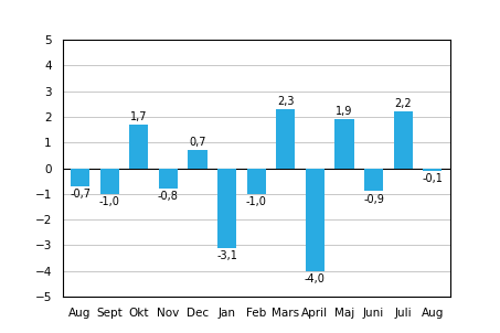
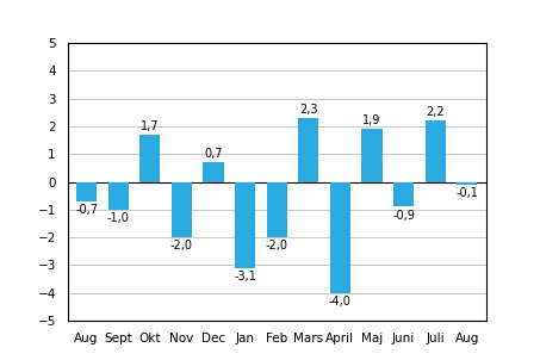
Nov: -0,8 -> -2,0
Feb: -1,0 -> -2,0
